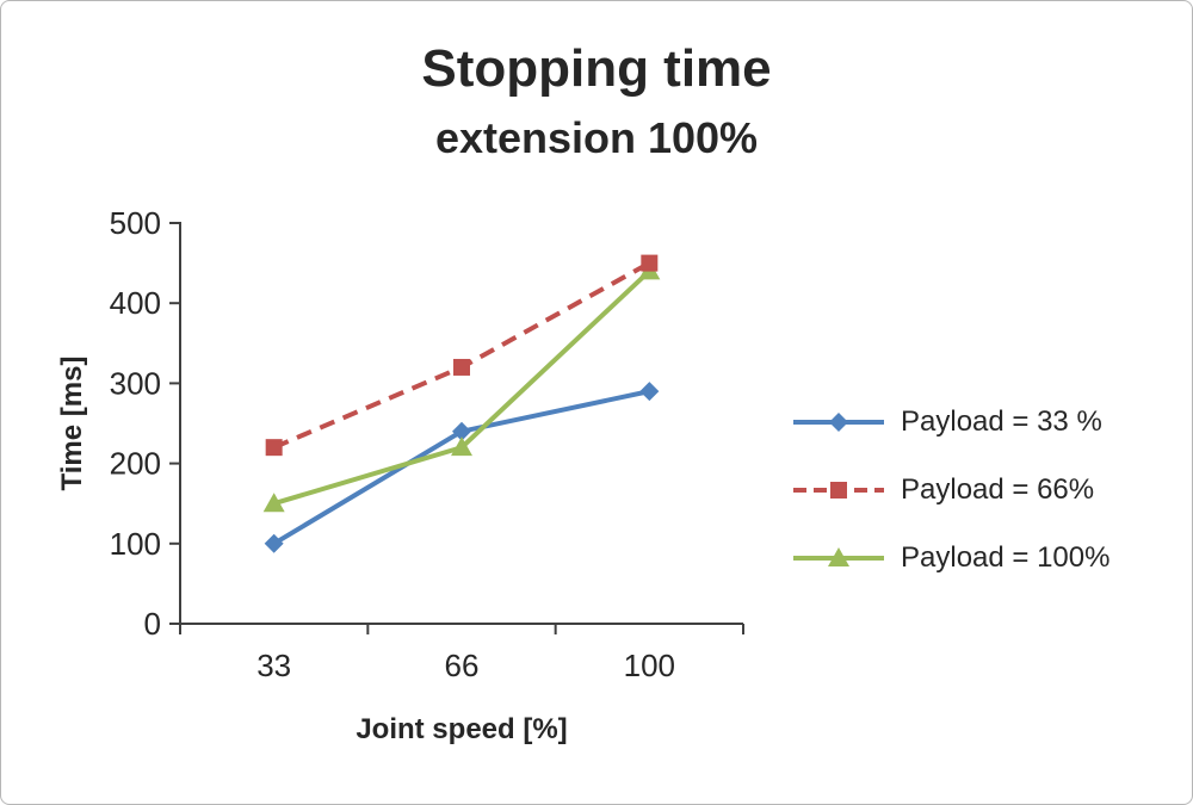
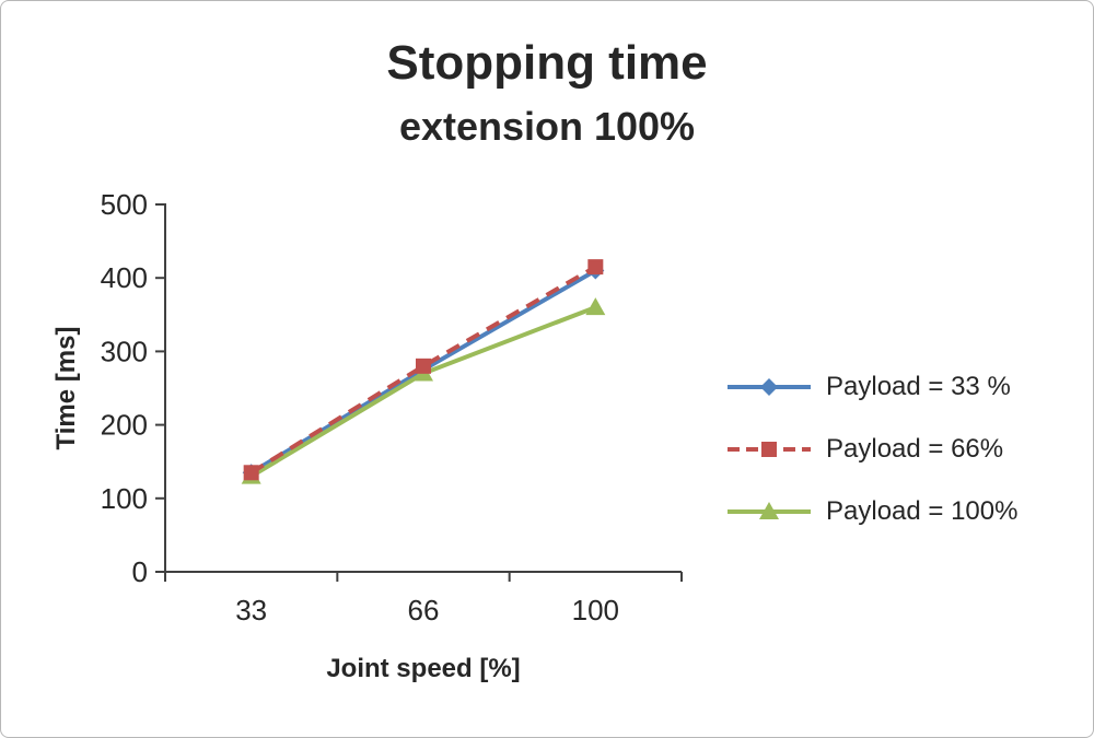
Payload = 33 %/33: 100 -> 140
Payload = 66%/33: 220 -> 140
Payload = 100%/33: 150 -> 130
Payload = 33 %/66: 240 -> 280
Payload = 66%/66: 320 -> 280
Payload = 100%/66: 220 -> 270
Payload = 33 %/100: 290 -> 410
Payload = 66%/100: 450 -> 420
Payload = 100%/100: 440 -> 360
